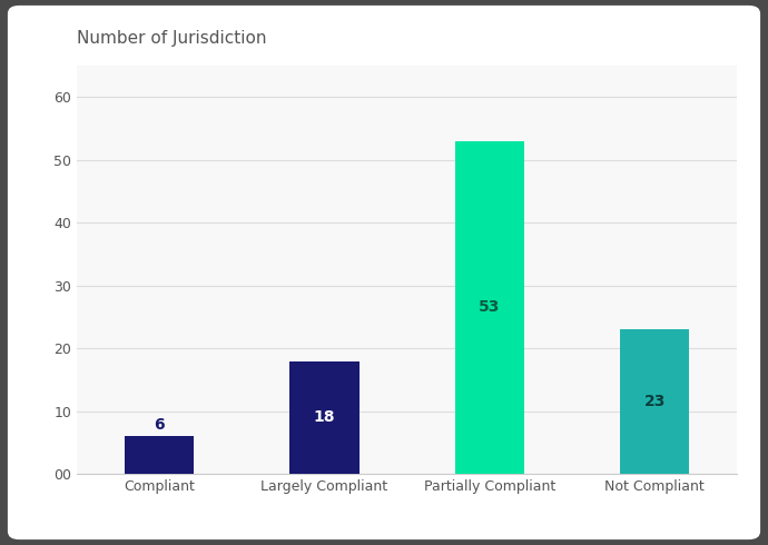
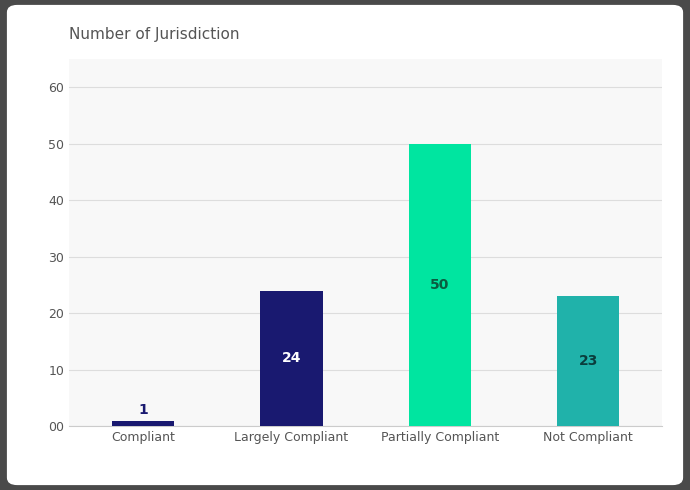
Compliant: 6 -> 1
Largely Compliant: 18 -> 24
Partially Compliant: 53 -> 50
